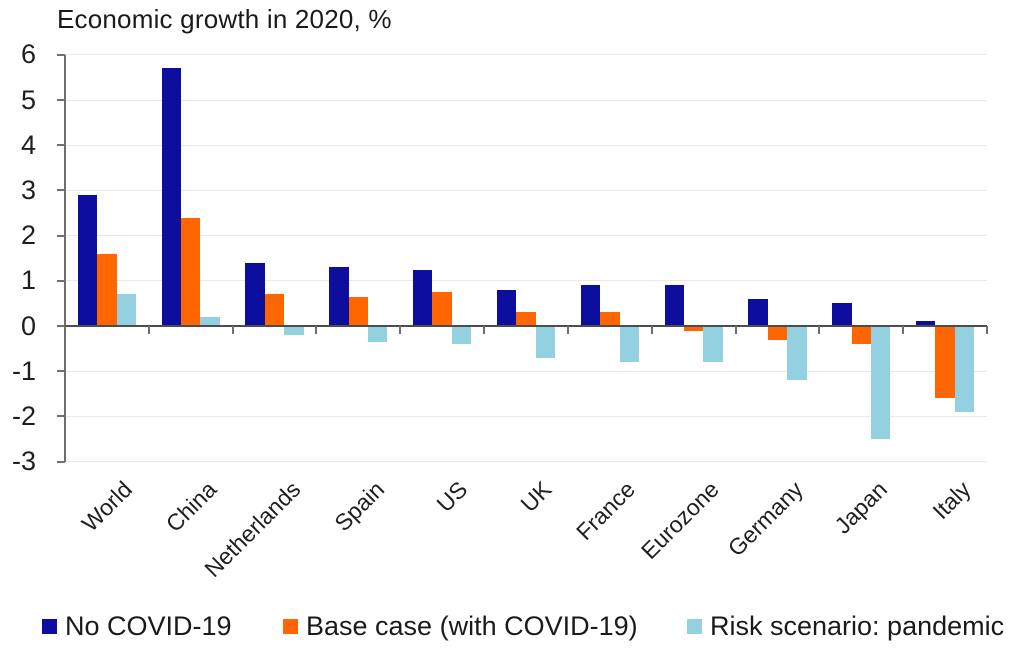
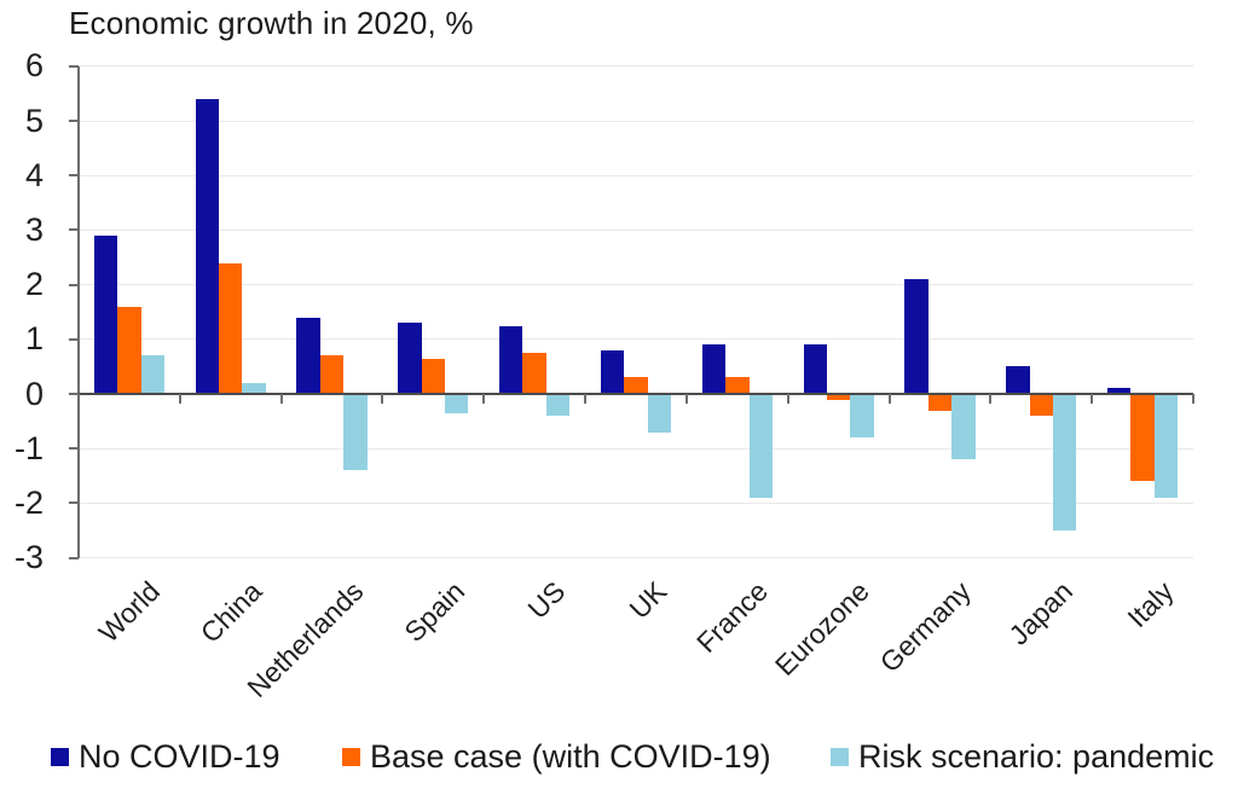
No COVID-19/China: 5.7 -> 5.4
Risk scenario: pandemic/Netherlands: -0.2 -> -1.4
Risk scenario: pandemic/France: -0.8 -> -1.9
No COVID-19/Germany: 0.6 -> 2.1
